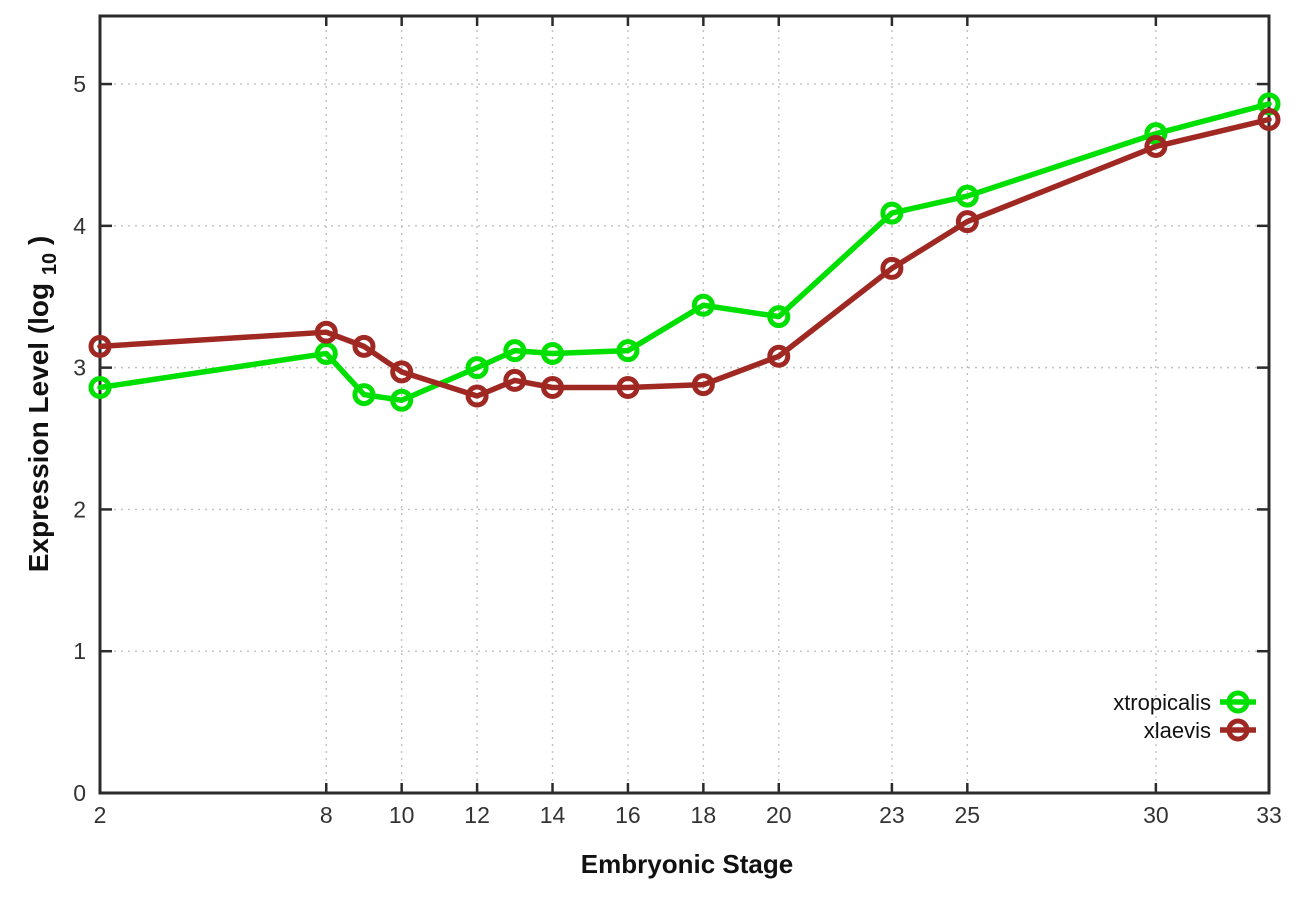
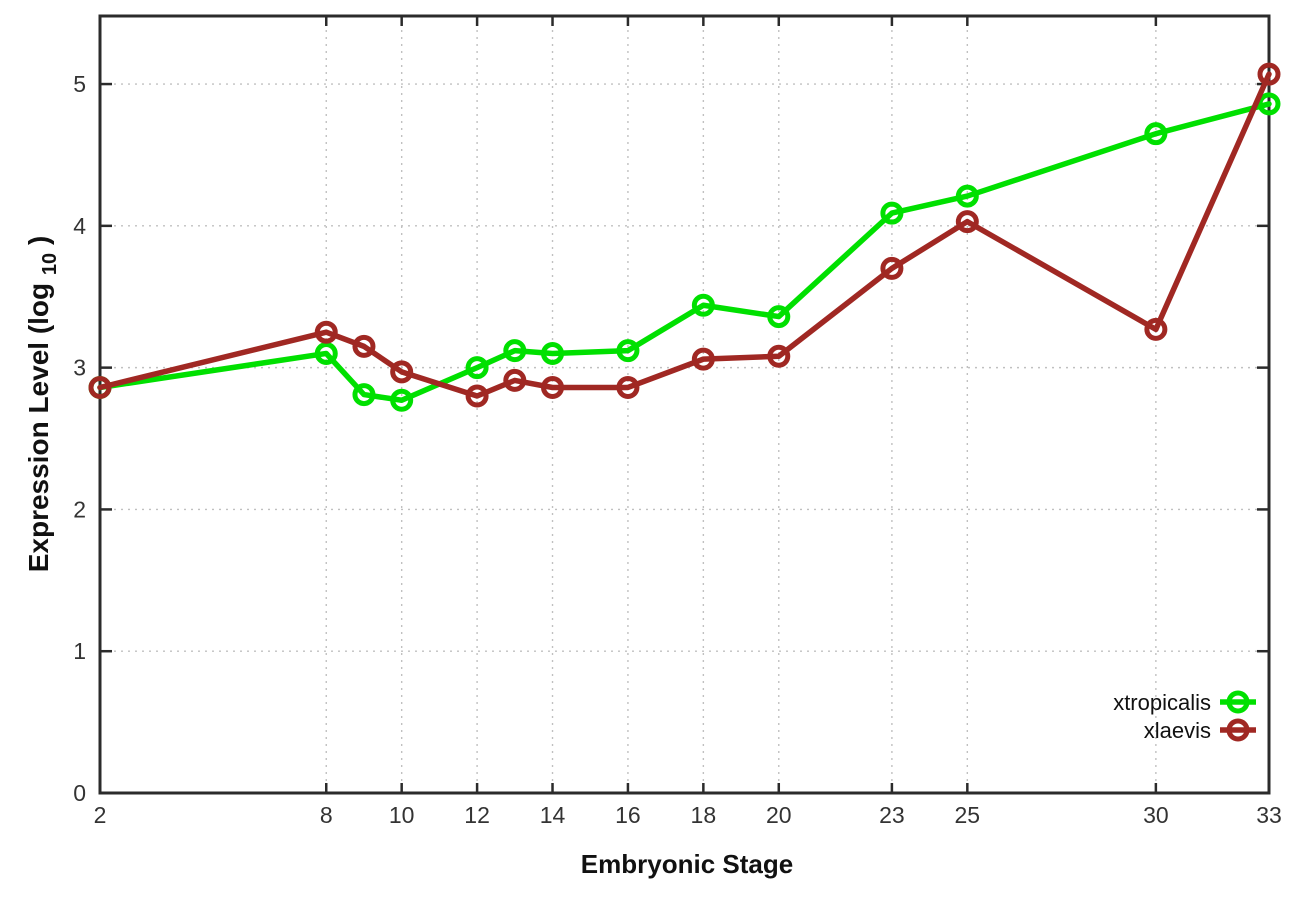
xlaevis/2: 3.15 -> 2.86
xlaevis/18: 2.88 -> 3.06
xlaevis/30: 4.56 -> 3.27
xlaevis/33: 4.75 -> 5.07
